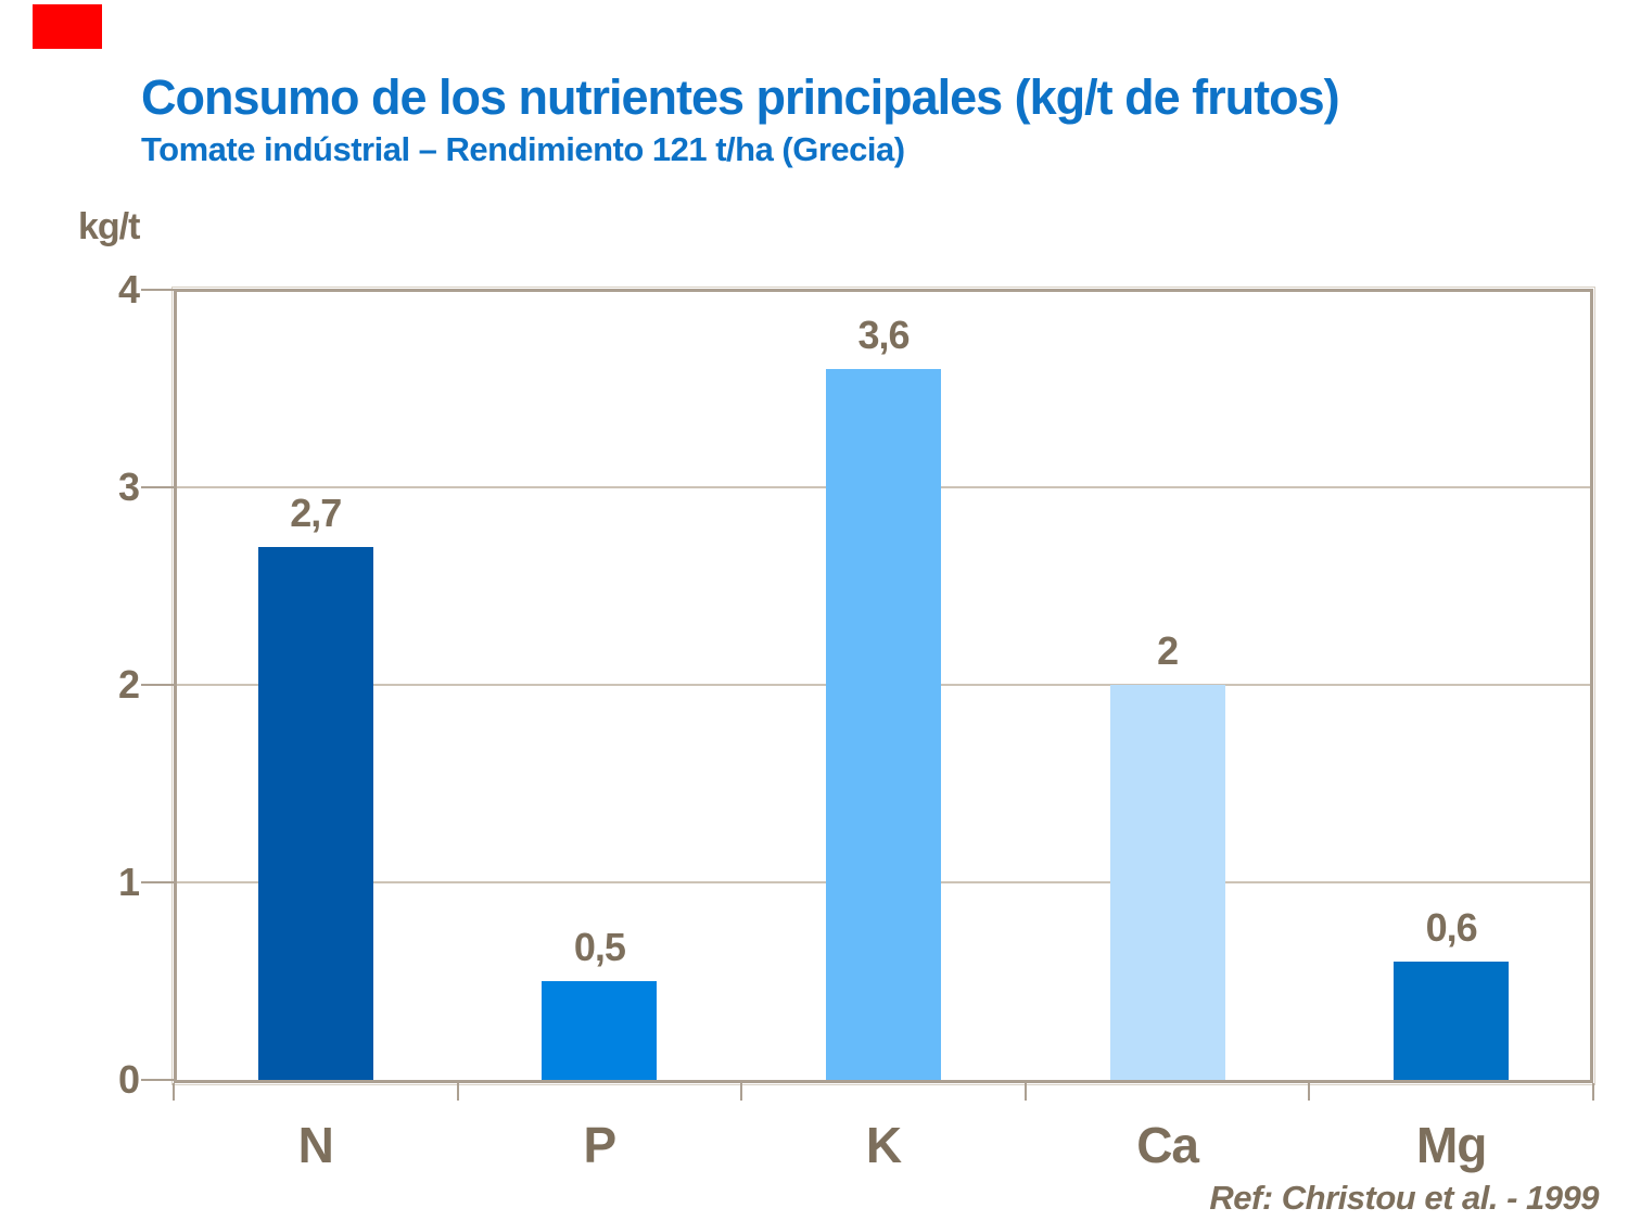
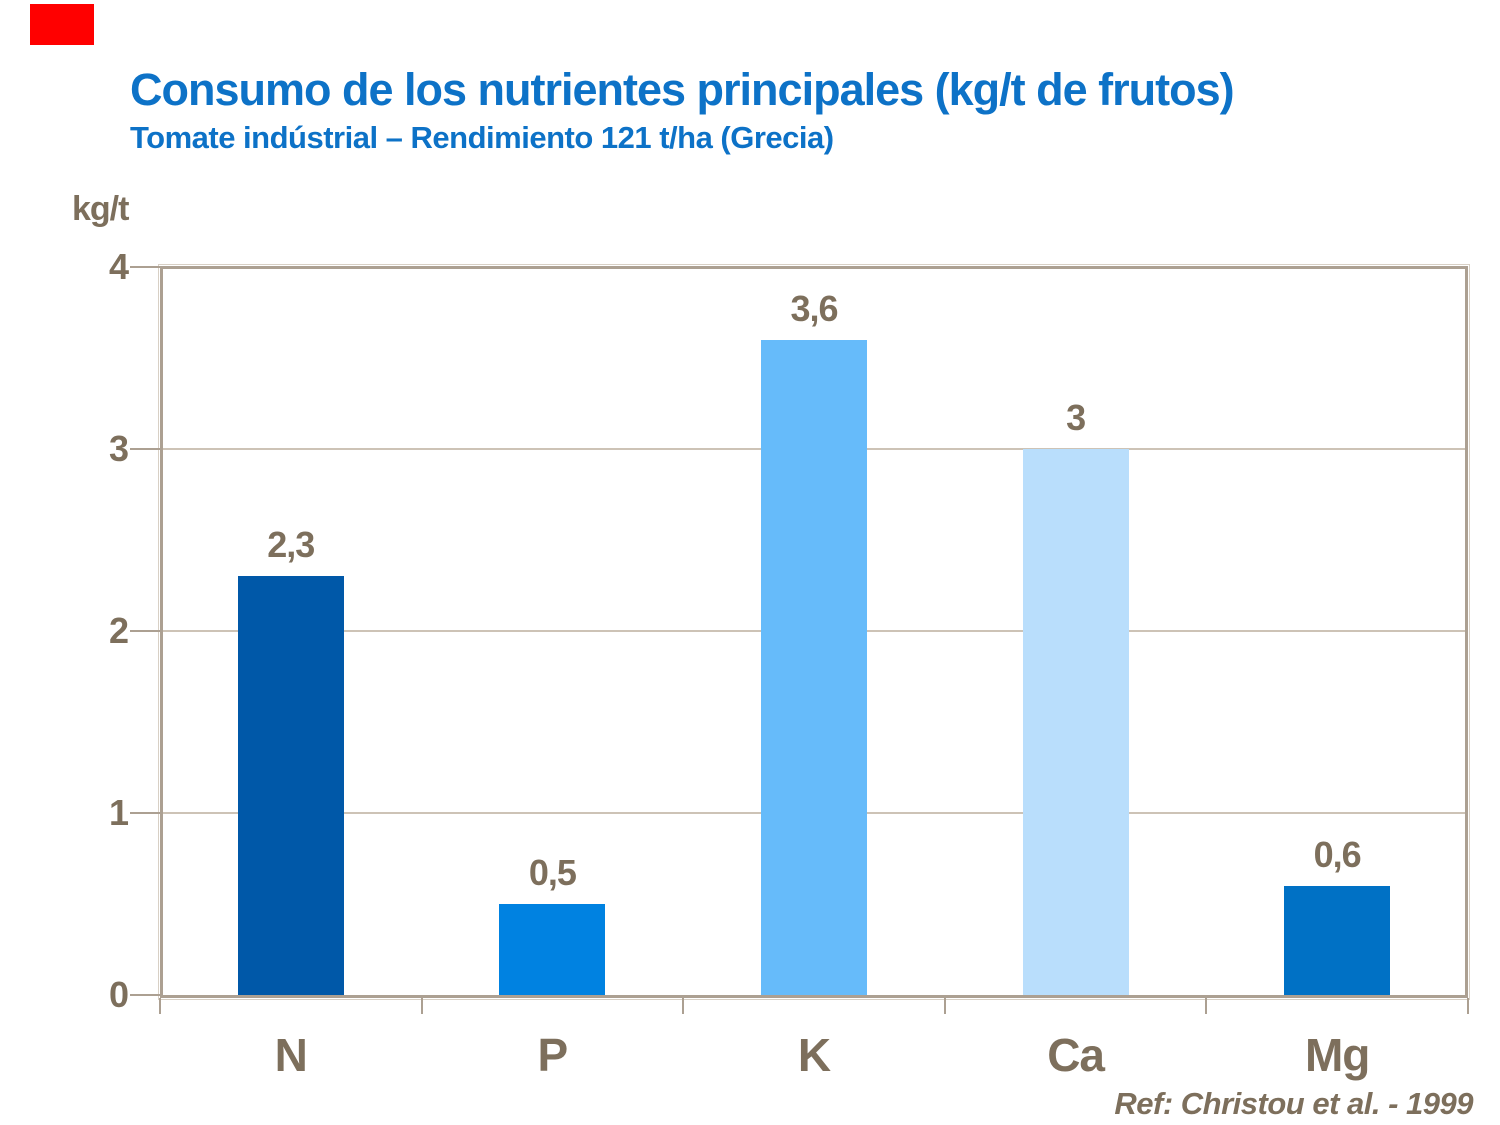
N: 2,7 -> 2,3
Ca: 2 -> 3
